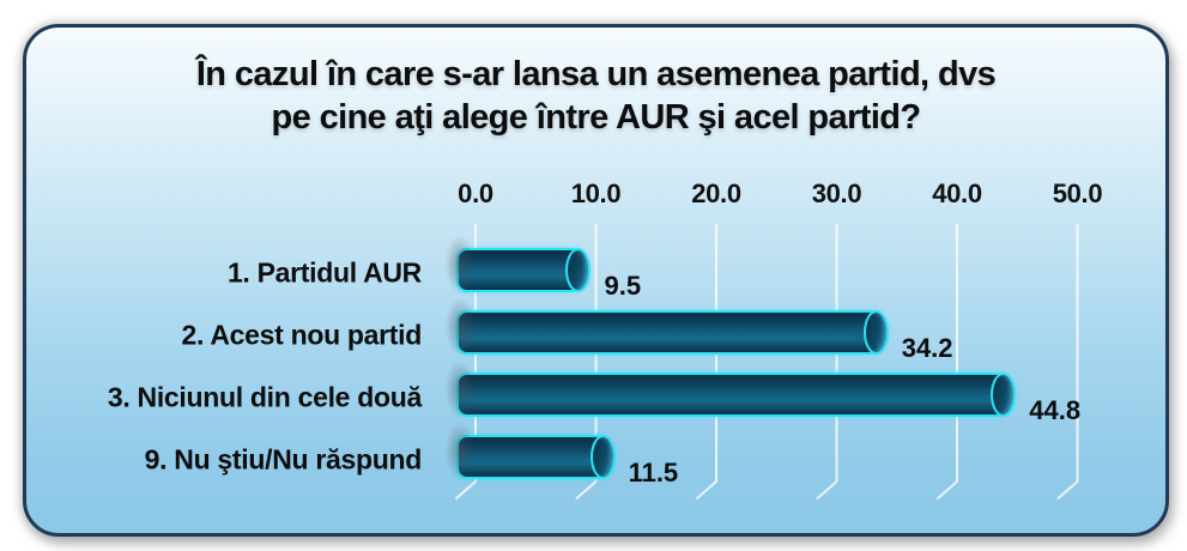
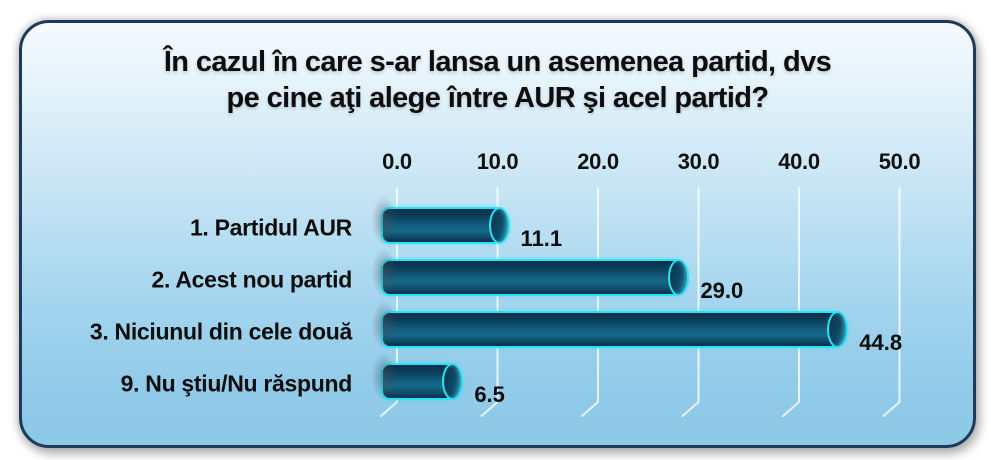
1. Partidul AUR: 9.5 -> 11.1
2. Acest nou partid: 34.2 -> 29.0
9. Nu ştiu/Nu răspund: 11.5 -> 6.5
